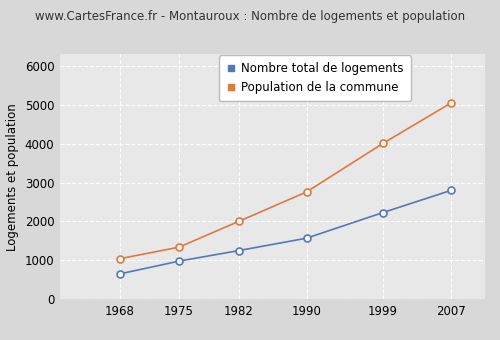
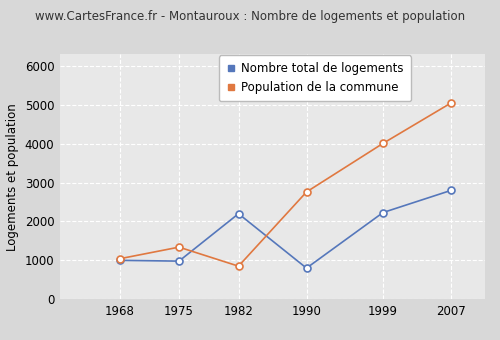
Nombre total de logements/1968: 650 -> 1000
Nombre total de logements/1982: 1250 -> 2200
Population de la commune/1982: 2000 -> 850
Nombre total de logements/1990: 1570 -> 800
